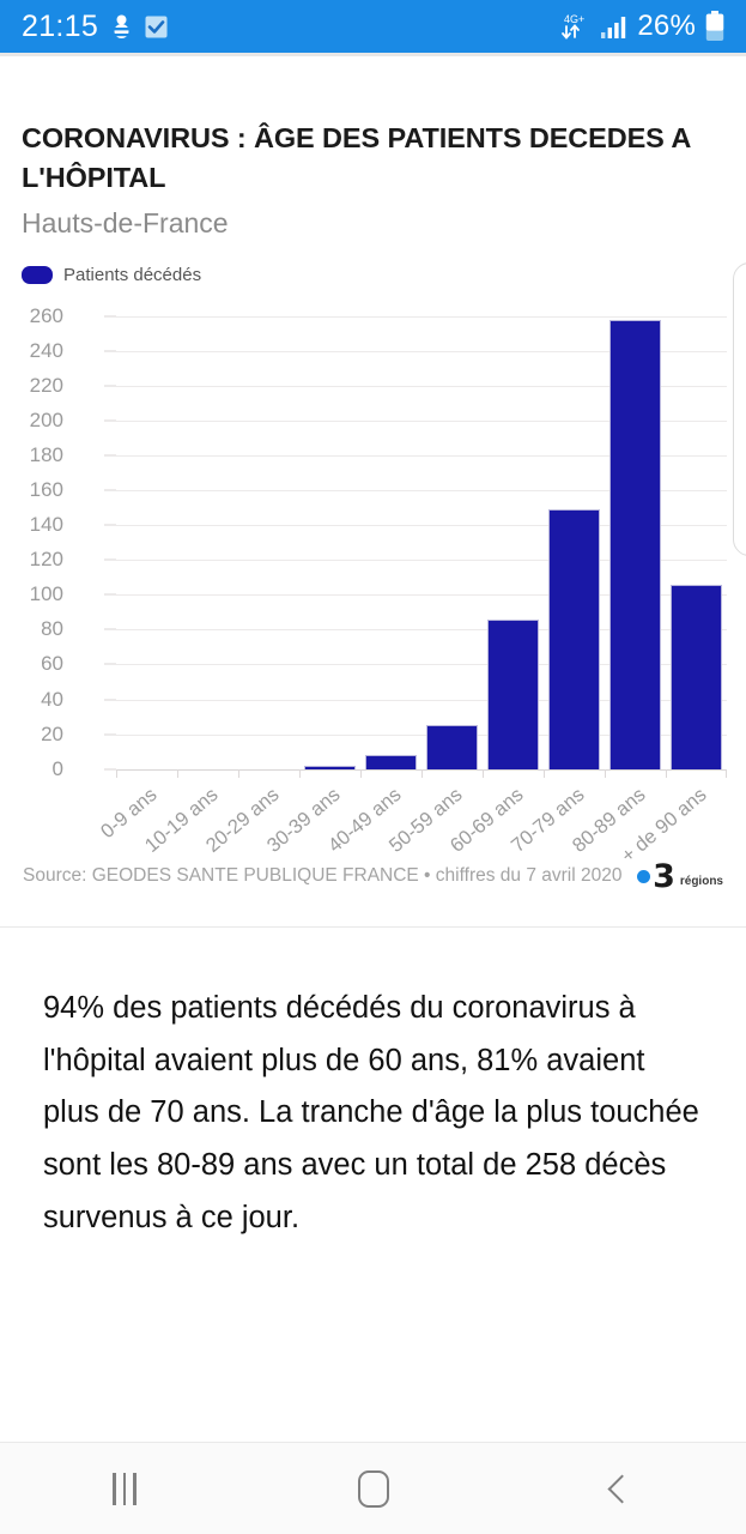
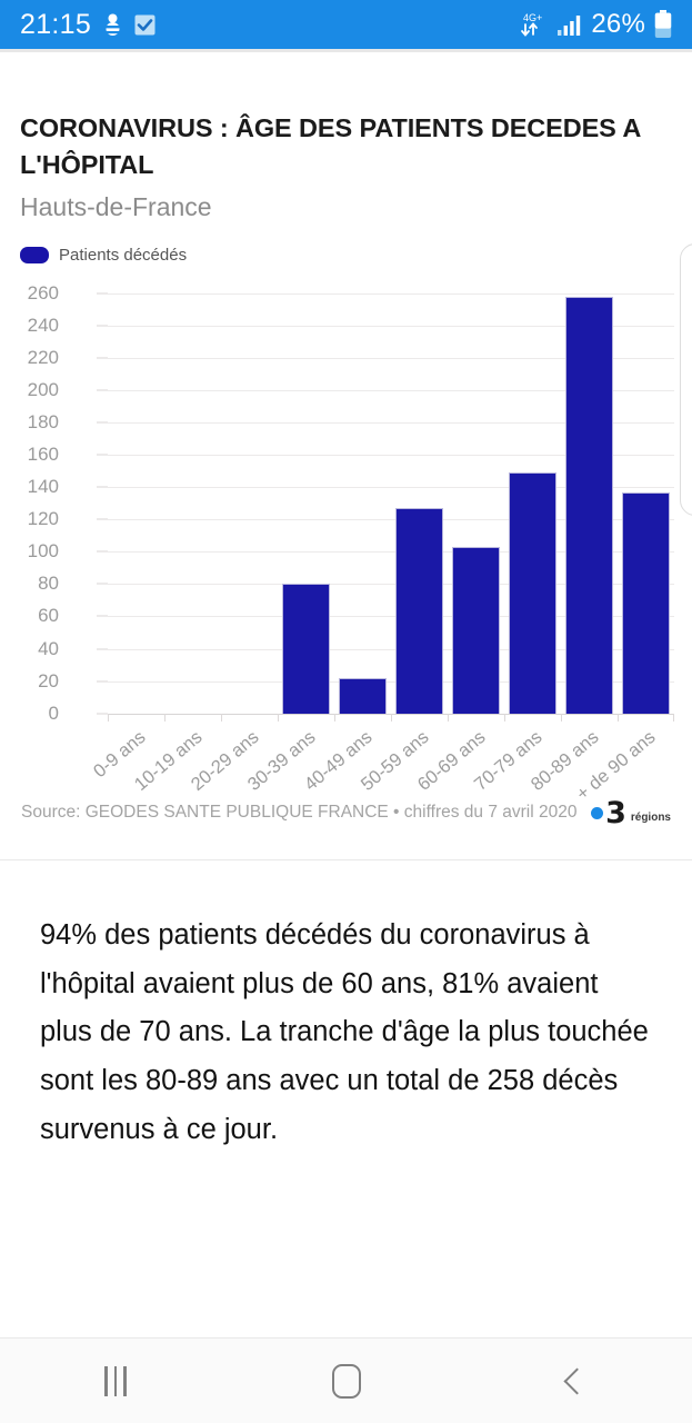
30-39 ans: 2 -> 80
40-49 ans: 8 -> 22
50-59 ans: 25 -> 127
60-69 ans: 86 -> 103
+ de 90 ans: 106 -> 137
